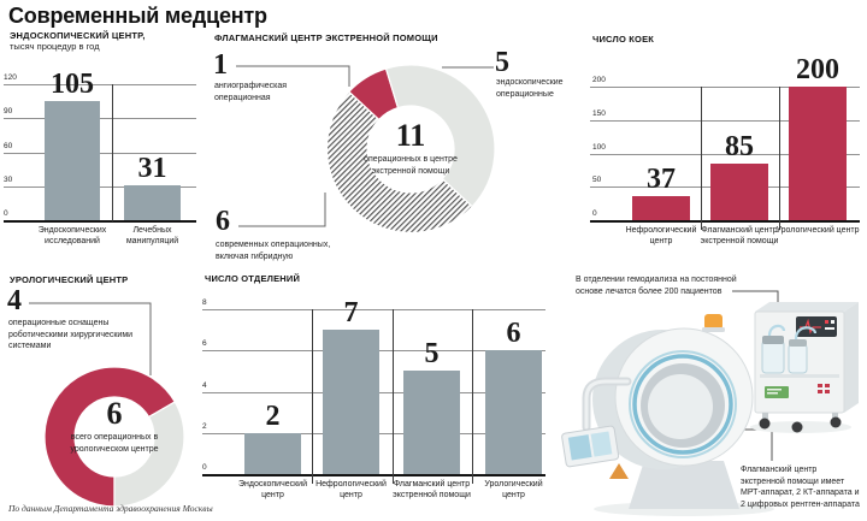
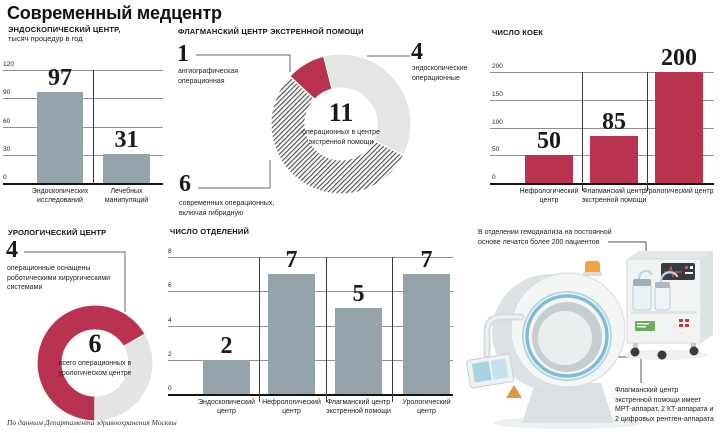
ЭНДОСКОПИЧЕСКИЙ ЦЕНТР,/Эндоскопических исследований: 105 -> 97
ЧИСЛО КОЕК/Нефрологический центр: 37 -> 50
ЧИСЛО ОТДЕЛЕНИЙ/Урологический центр: 6 -> 7
ФЛАГМАНСКИЙ ЦЕНТР ЭКСТРЕННОЙ ПОМОЩИ/эндоскопические операционные: 5 -> 4
